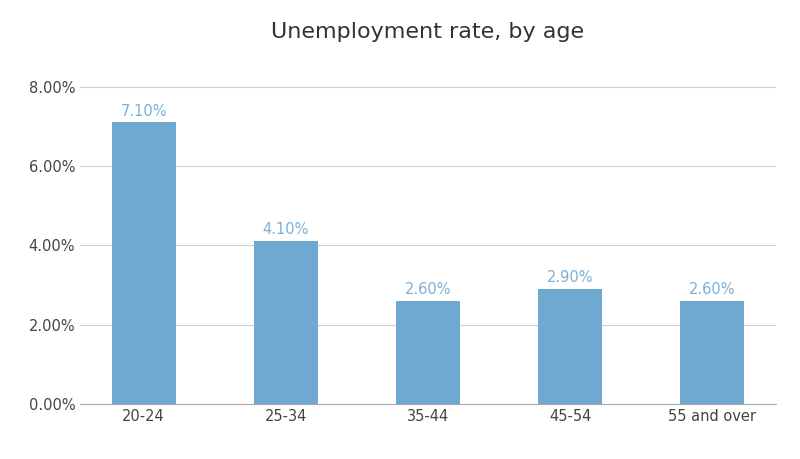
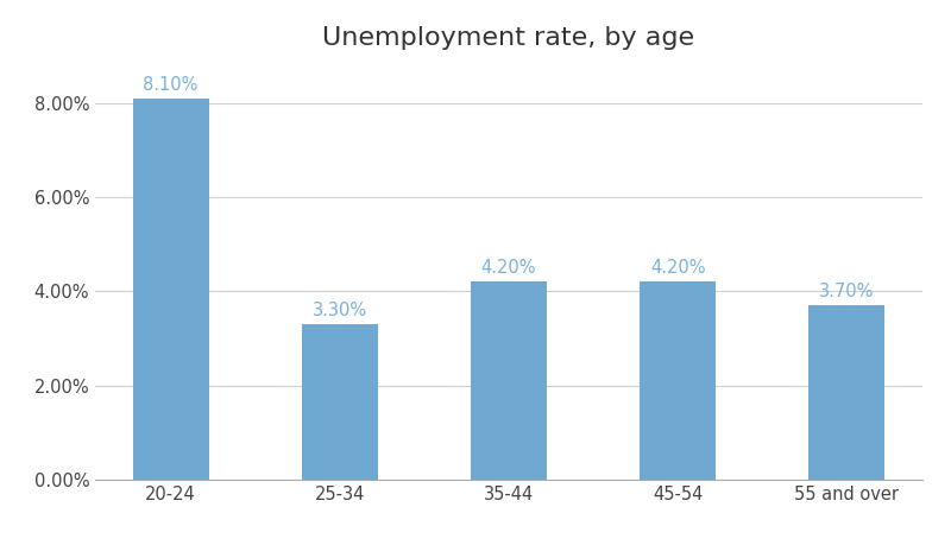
20-24: 7.10% -> 8.10%
25-34: 4.10% -> 3.30%
35-44: 2.60% -> 4.20%
45-54: 2.90% -> 4.20%
55 and over: 2.60% -> 3.70%
